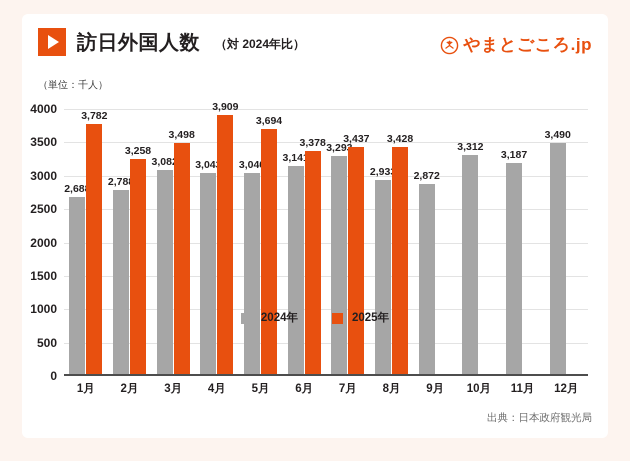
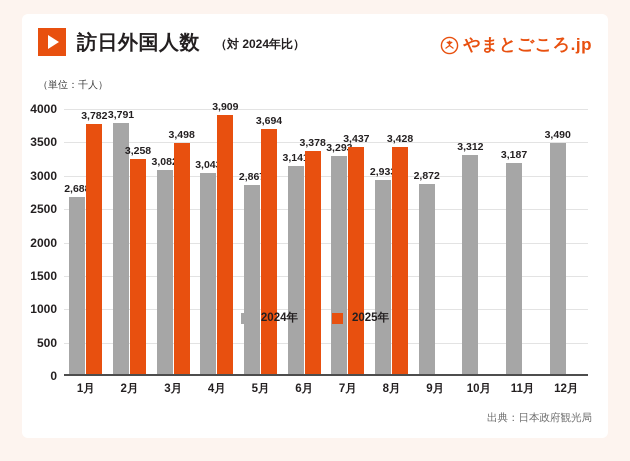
2024年/2月: 2,788 -> 3,791
2024年/5月: 3,040 -> 2,867
